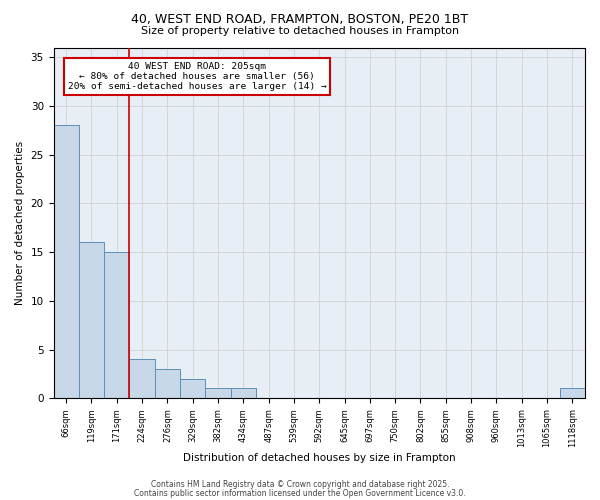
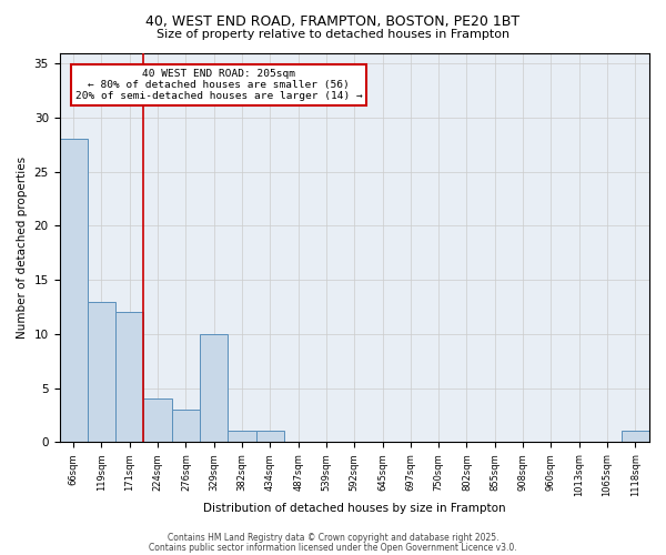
119sqm: 16 -> 13
171sqm: 15 -> 12
329sqm: 2 -> 10
